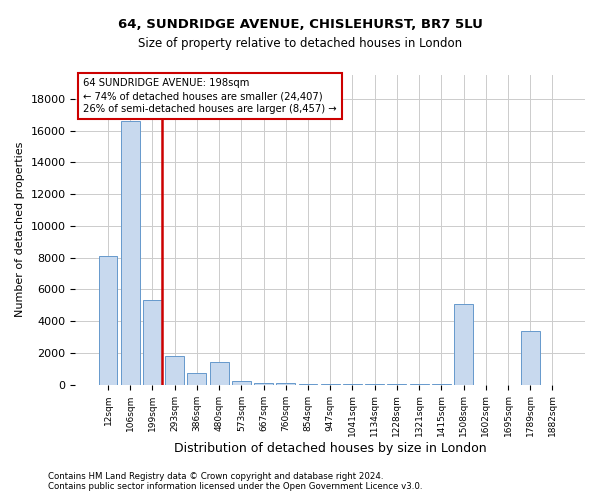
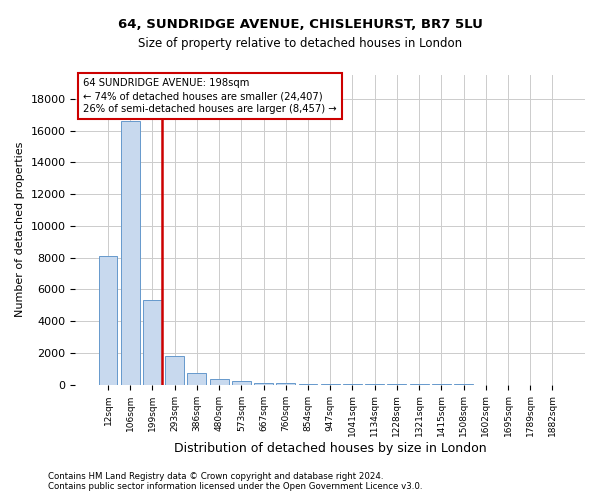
480sqm: 1400 -> 400
1508sqm: 5100 -> 0
1789sqm: 3400 -> 0
